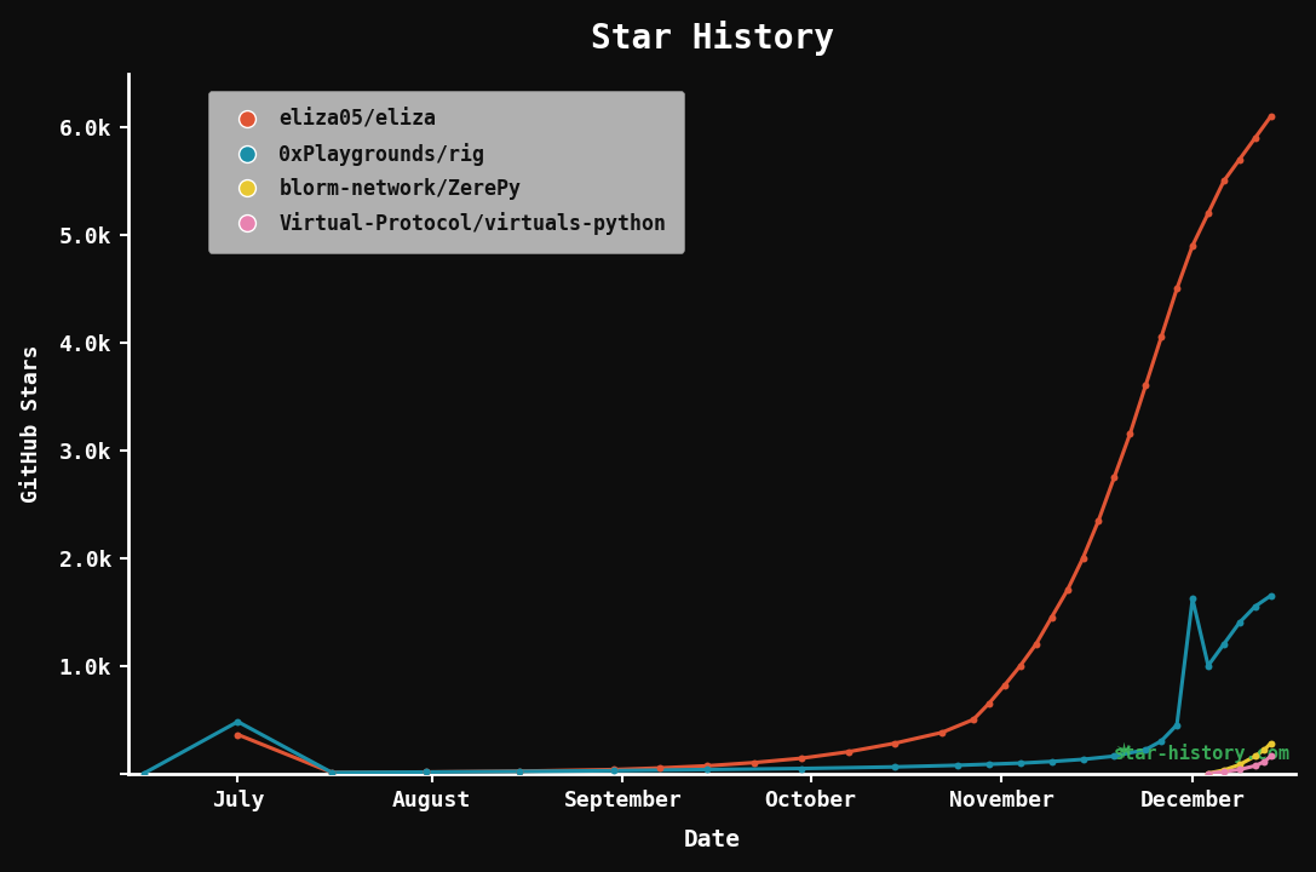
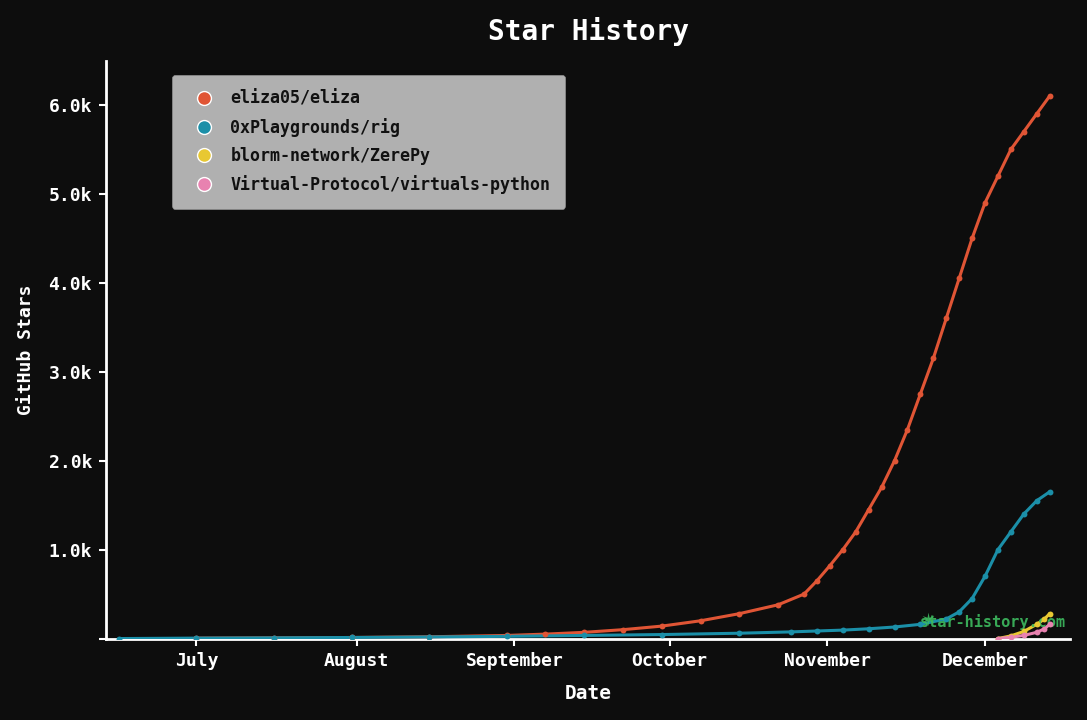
eliza05/eliza/July: 0.36k -> 0.00k
0xPlaygrounds/rig/July: 0.48k -> 0.00k
0xPlaygrounds/rig/December: 1.62k -> 0.70k
